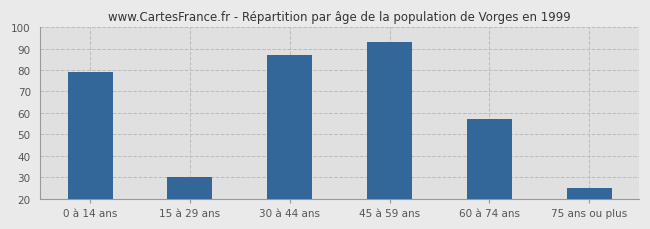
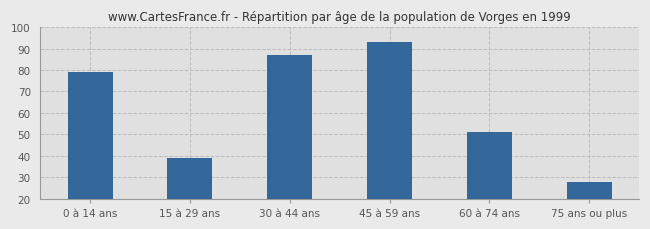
15 à 29 ans: 30 -> 39
60 à 74 ans: 57 -> 51
75 ans ou plus: 25 -> 28
